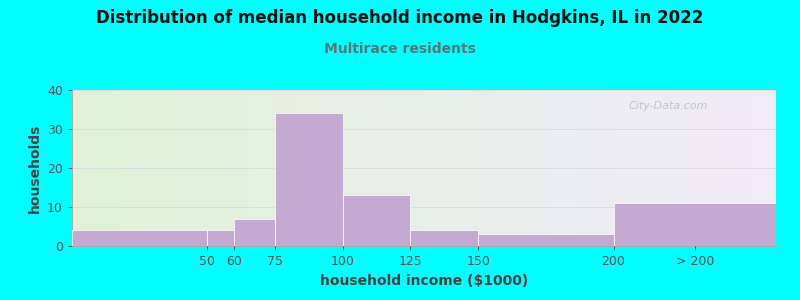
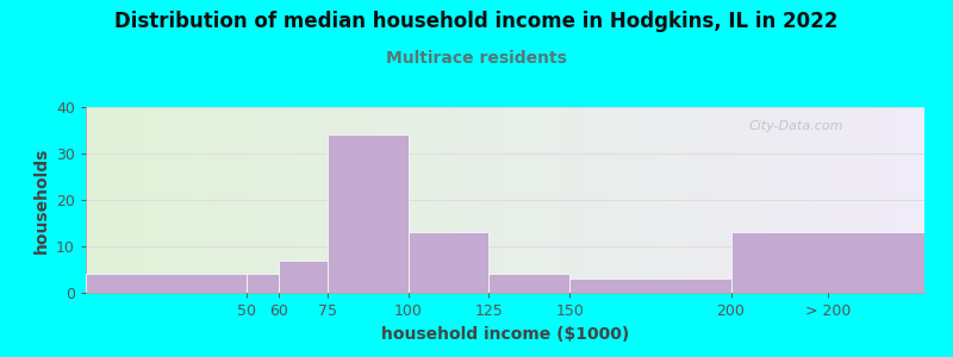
> 200: 11 -> 13
